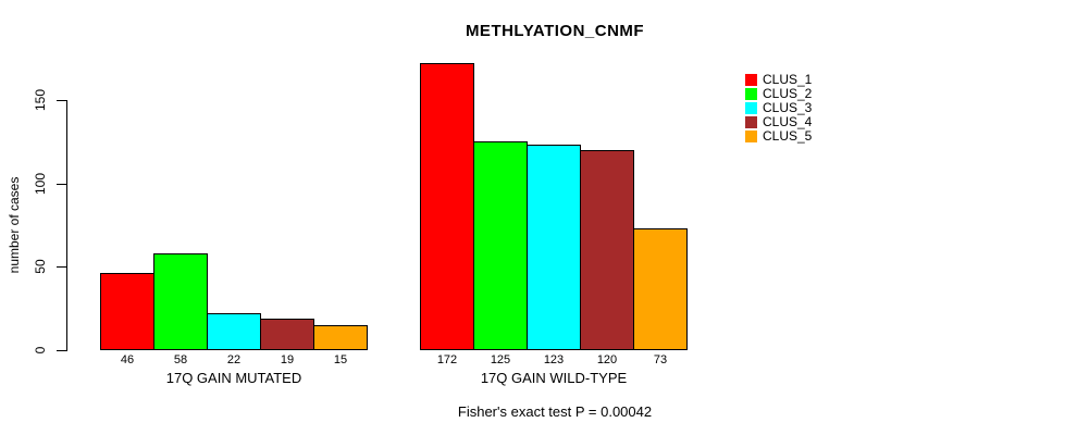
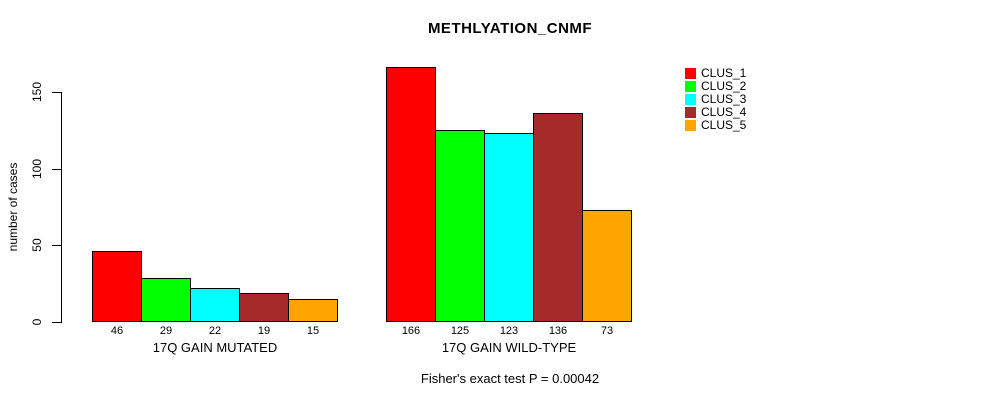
CLUS_2/17Q GAIN MUTATED: 58 -> 29
CLUS_1/17Q GAIN WILD-TYPE: 172 -> 166
CLUS_4/17Q GAIN WILD-TYPE: 120 -> 136
